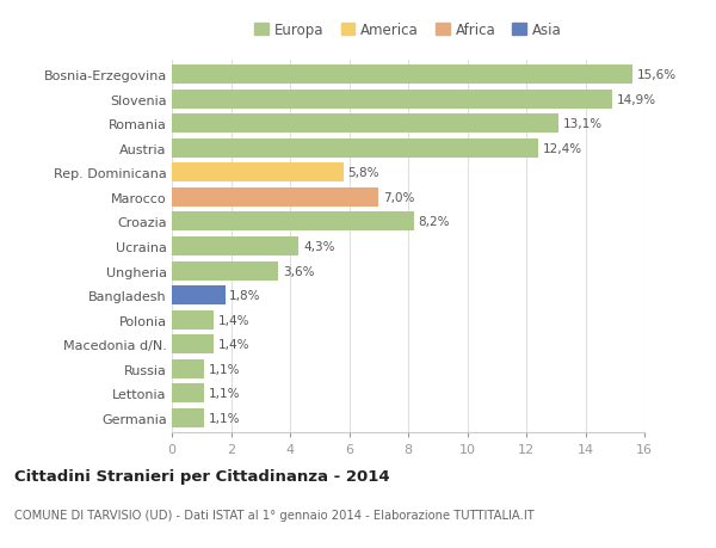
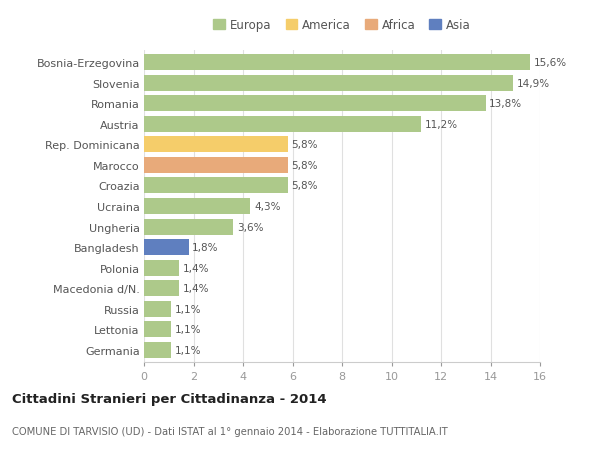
Romania: 13,1% -> 13,8%
Austria: 12,4% -> 11,2%
Marocco: 7,0% -> 5,8%
Croazia: 8,2% -> 5,8%
